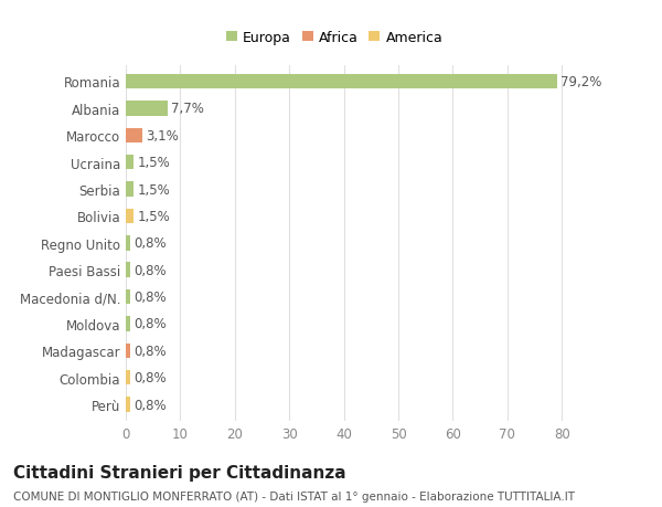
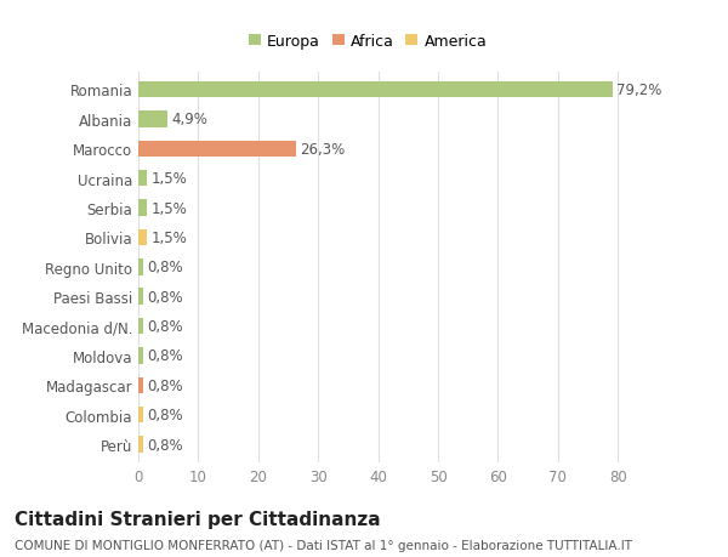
Albania: 7,7% -> 4,9%
Marocco: 3,1% -> 26,3%
